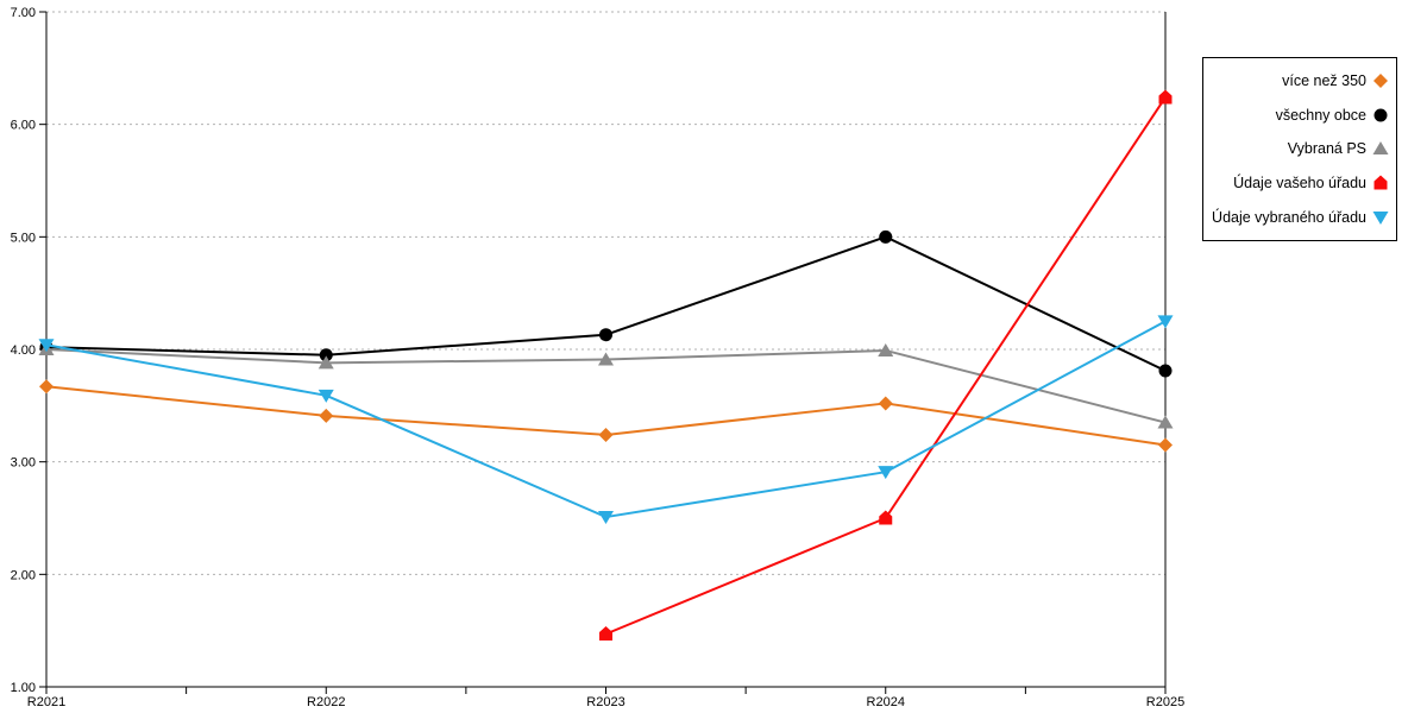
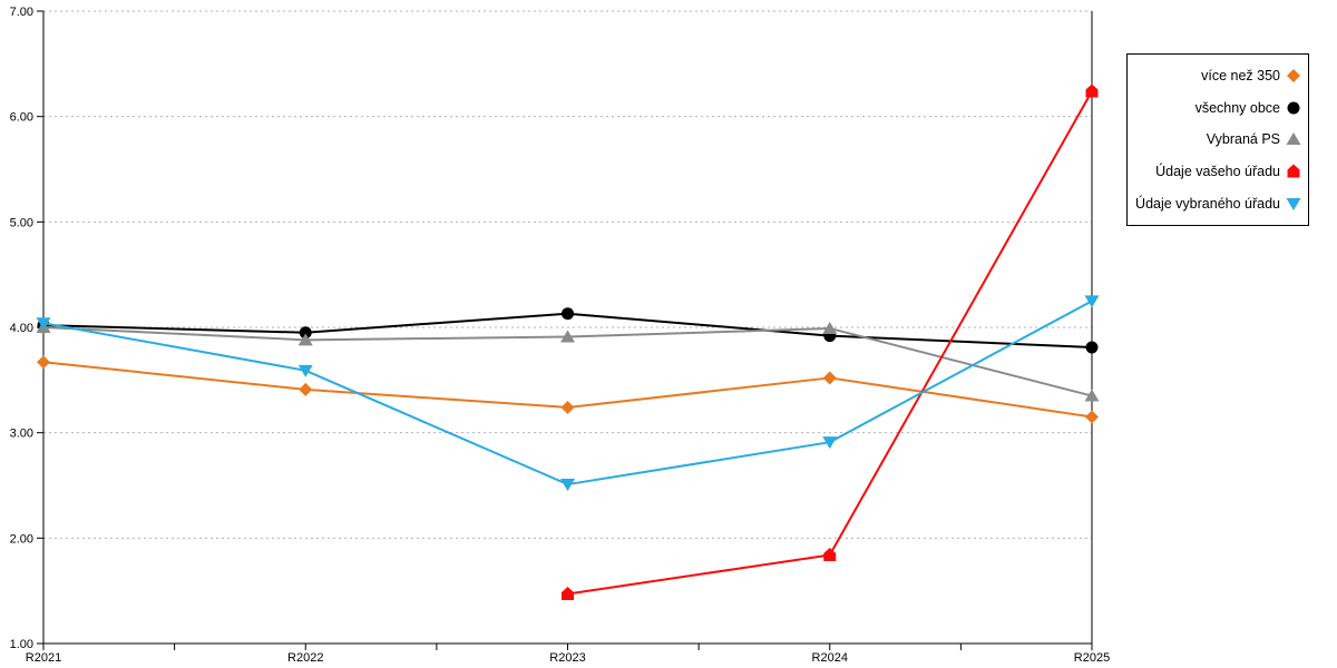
všechny obce/R2024: 5.0 -> 3.9
Údaje vašeho úřadu/R2024: 2.5 -> 1.8
